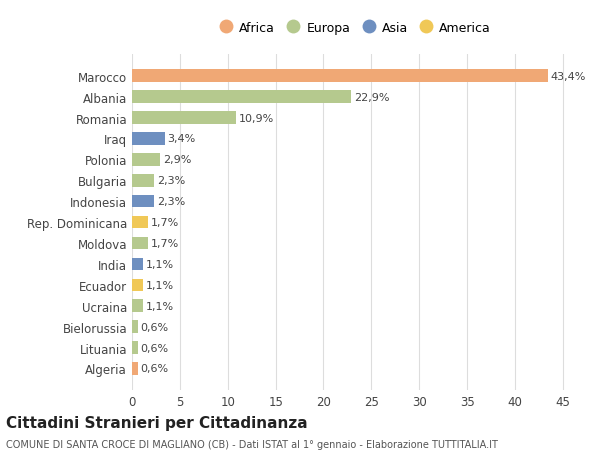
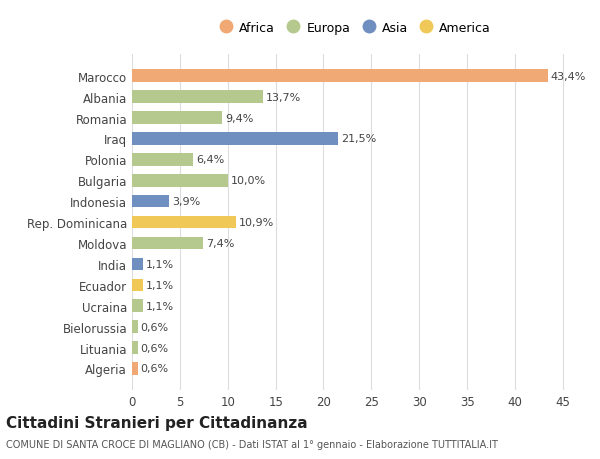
Albania: 22,9% -> 13,7%
Romania: 10,9% -> 9,4%
Iraq: 3,4% -> 21,5%
Polonia: 2,9% -> 6,4%
Bulgaria: 2,3% -> 10,0%
Indonesia: 2,3% -> 3,9%
Rep. Dominicana: 1,7% -> 10,9%
Moldova: 1,7% -> 7,4%
